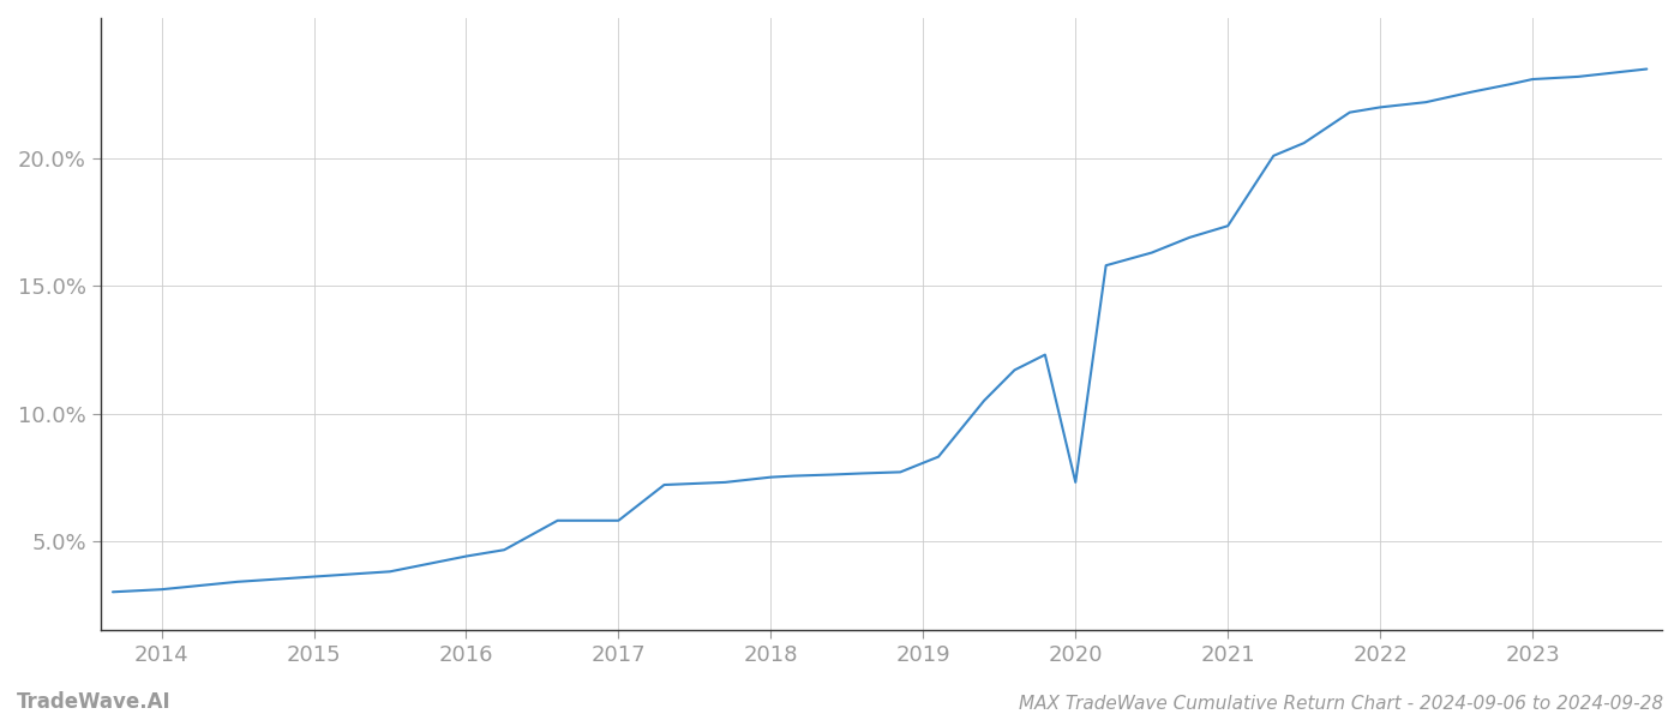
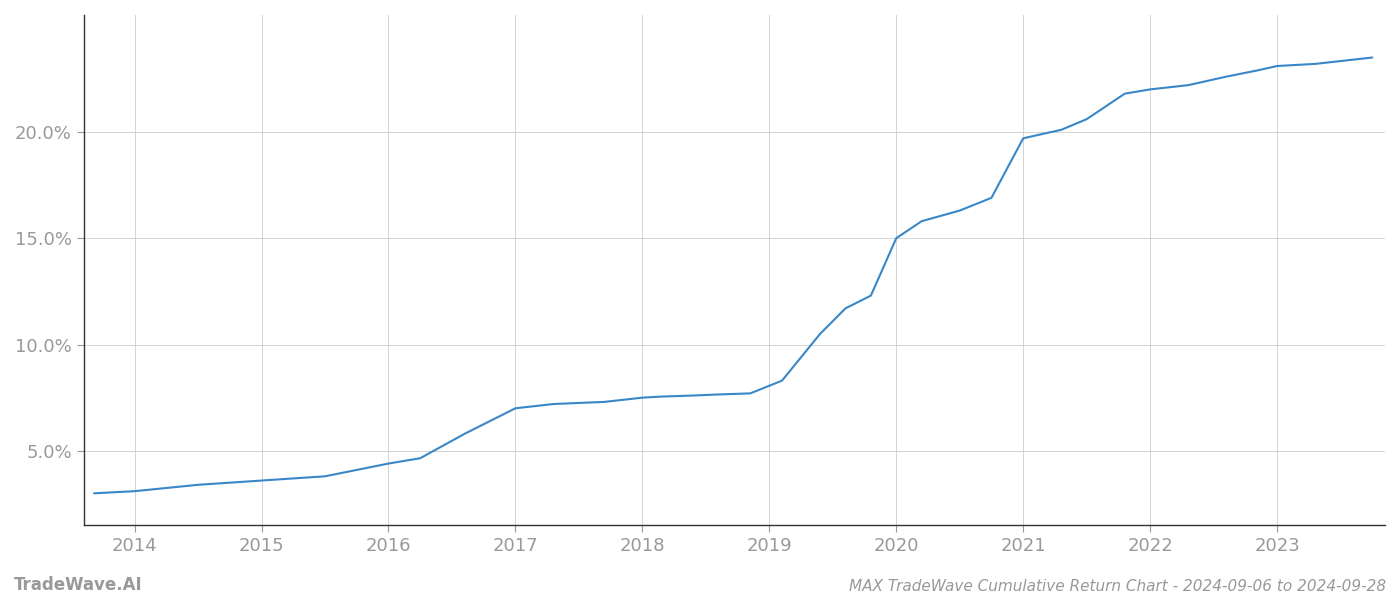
2017: 5.80% -> 7.00%
2020: 7.30% -> 15.00%
2021: 17.35% -> 19.70%
